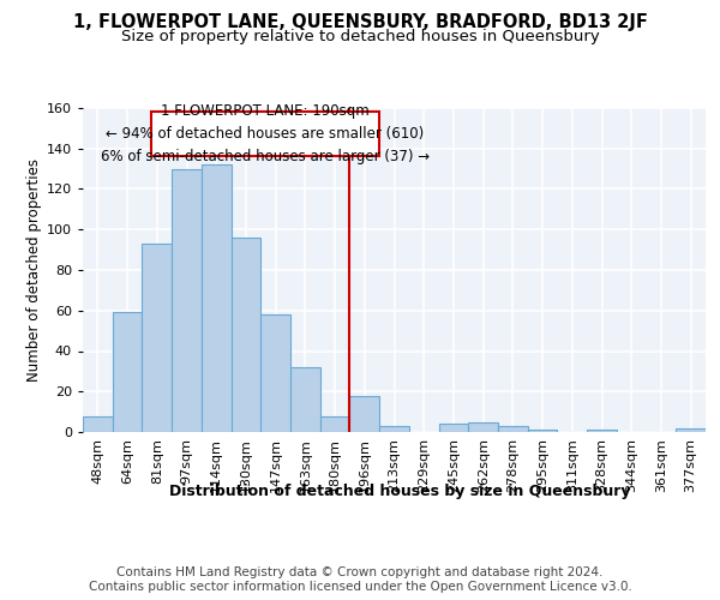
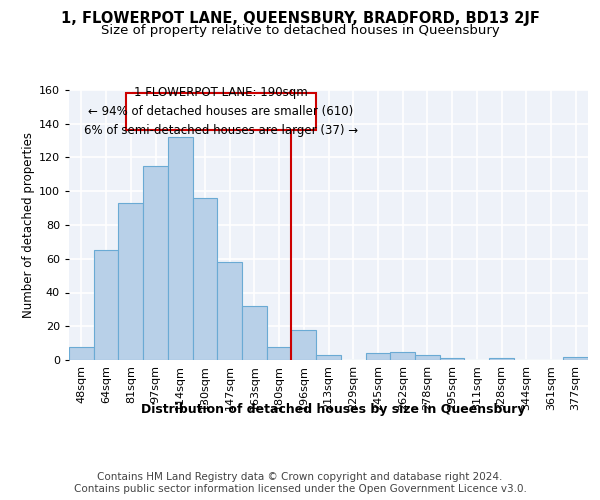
64sqm: 59 -> 65
97sqm: 130 -> 115
